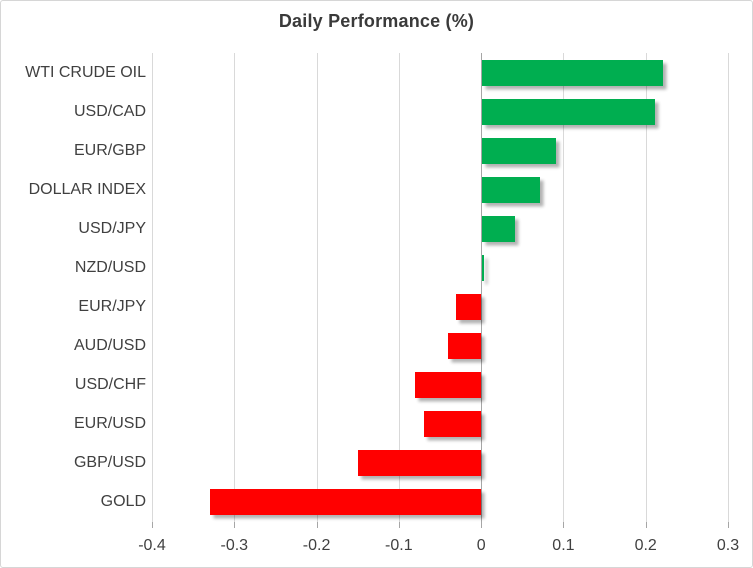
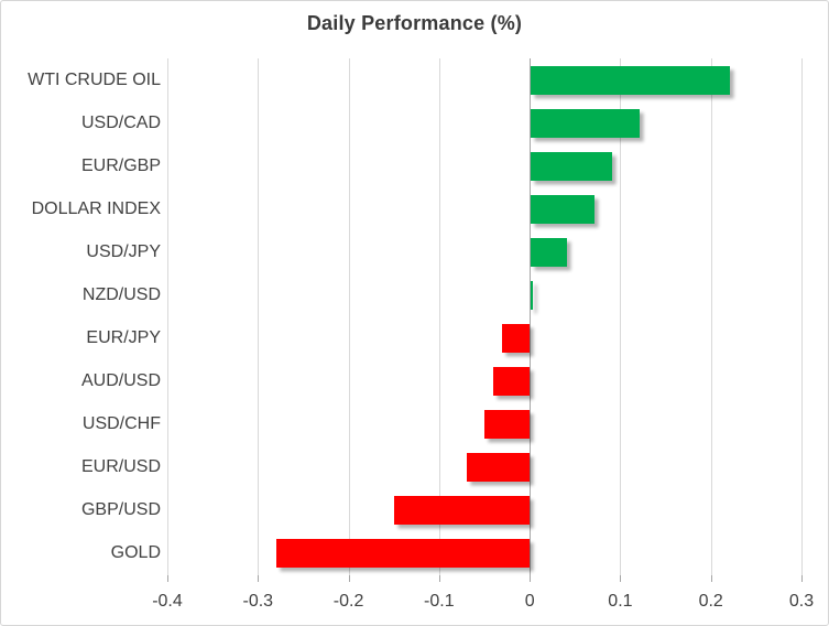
USD/CAD: 0.21 -> 0.12
USD/CHF: -0.08 -> -0.05
GOLD: -0.33 -> -0.28
